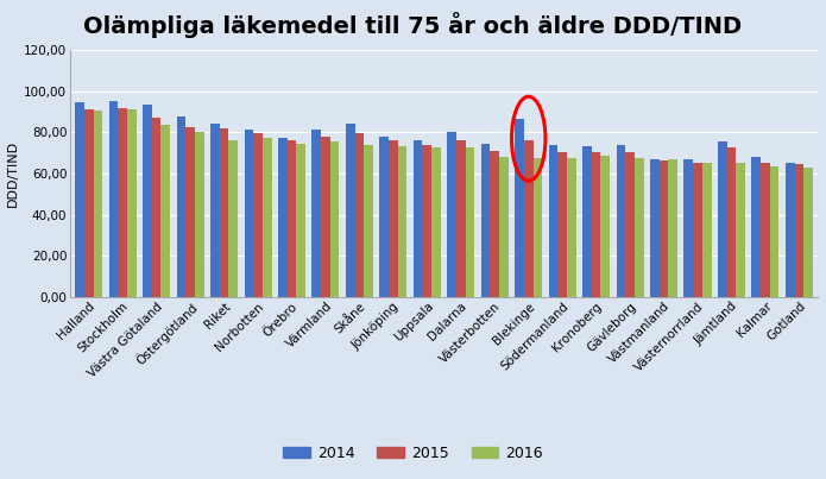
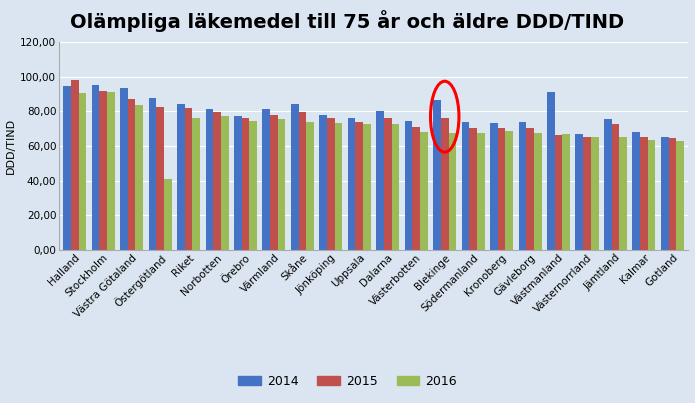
2015/Halland: 91 -> 98
2016/Östergötland: 80 -> 41
2014/Västmanland: 67 -> 91
